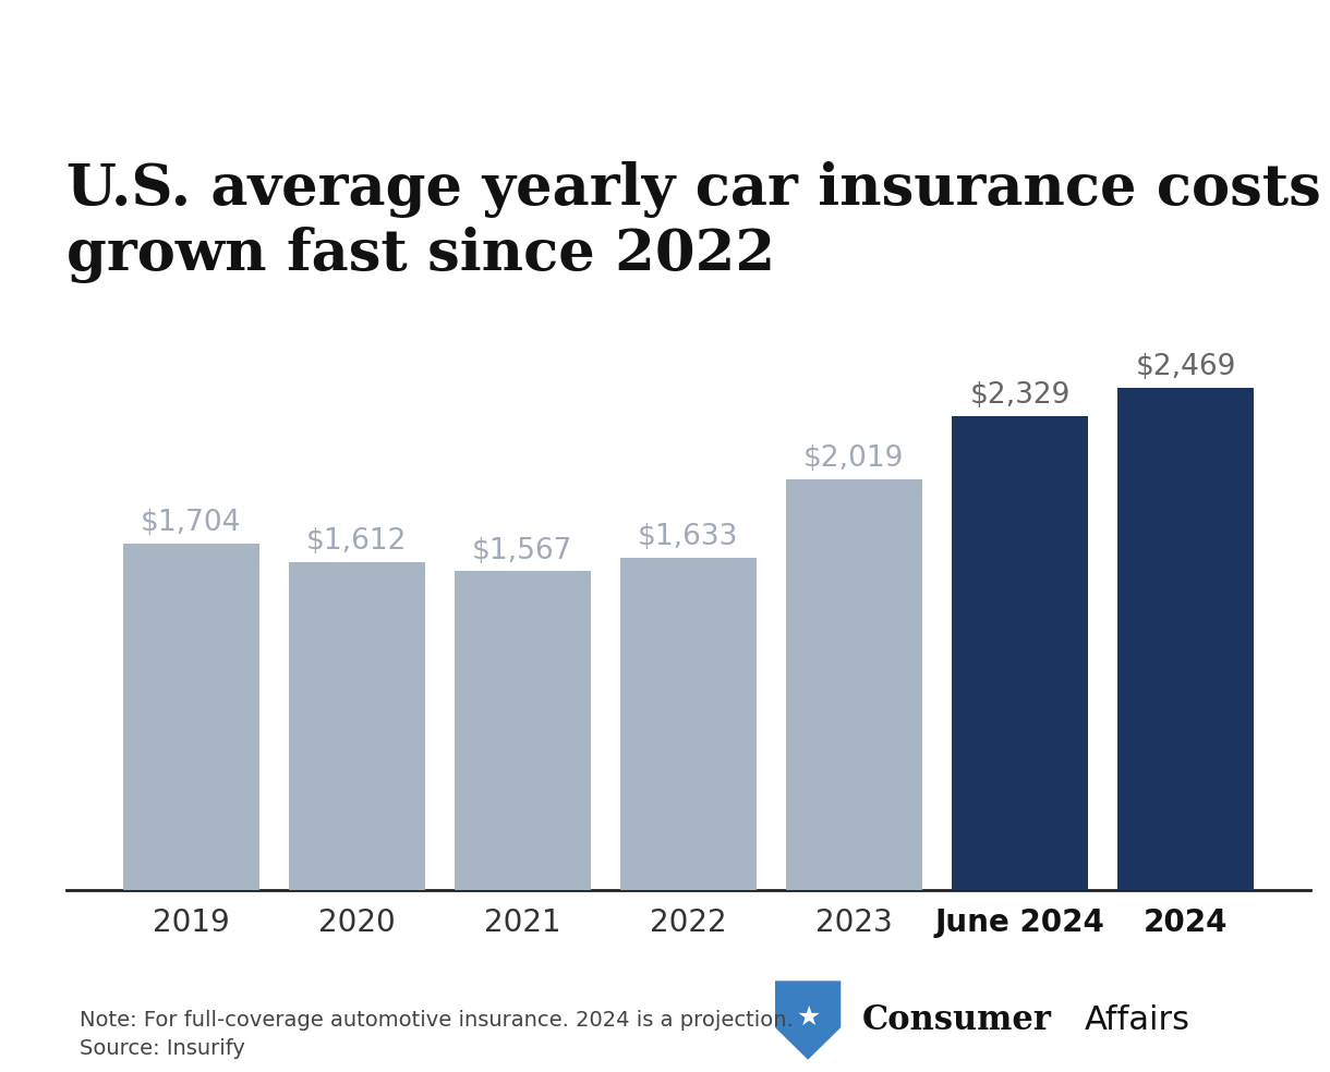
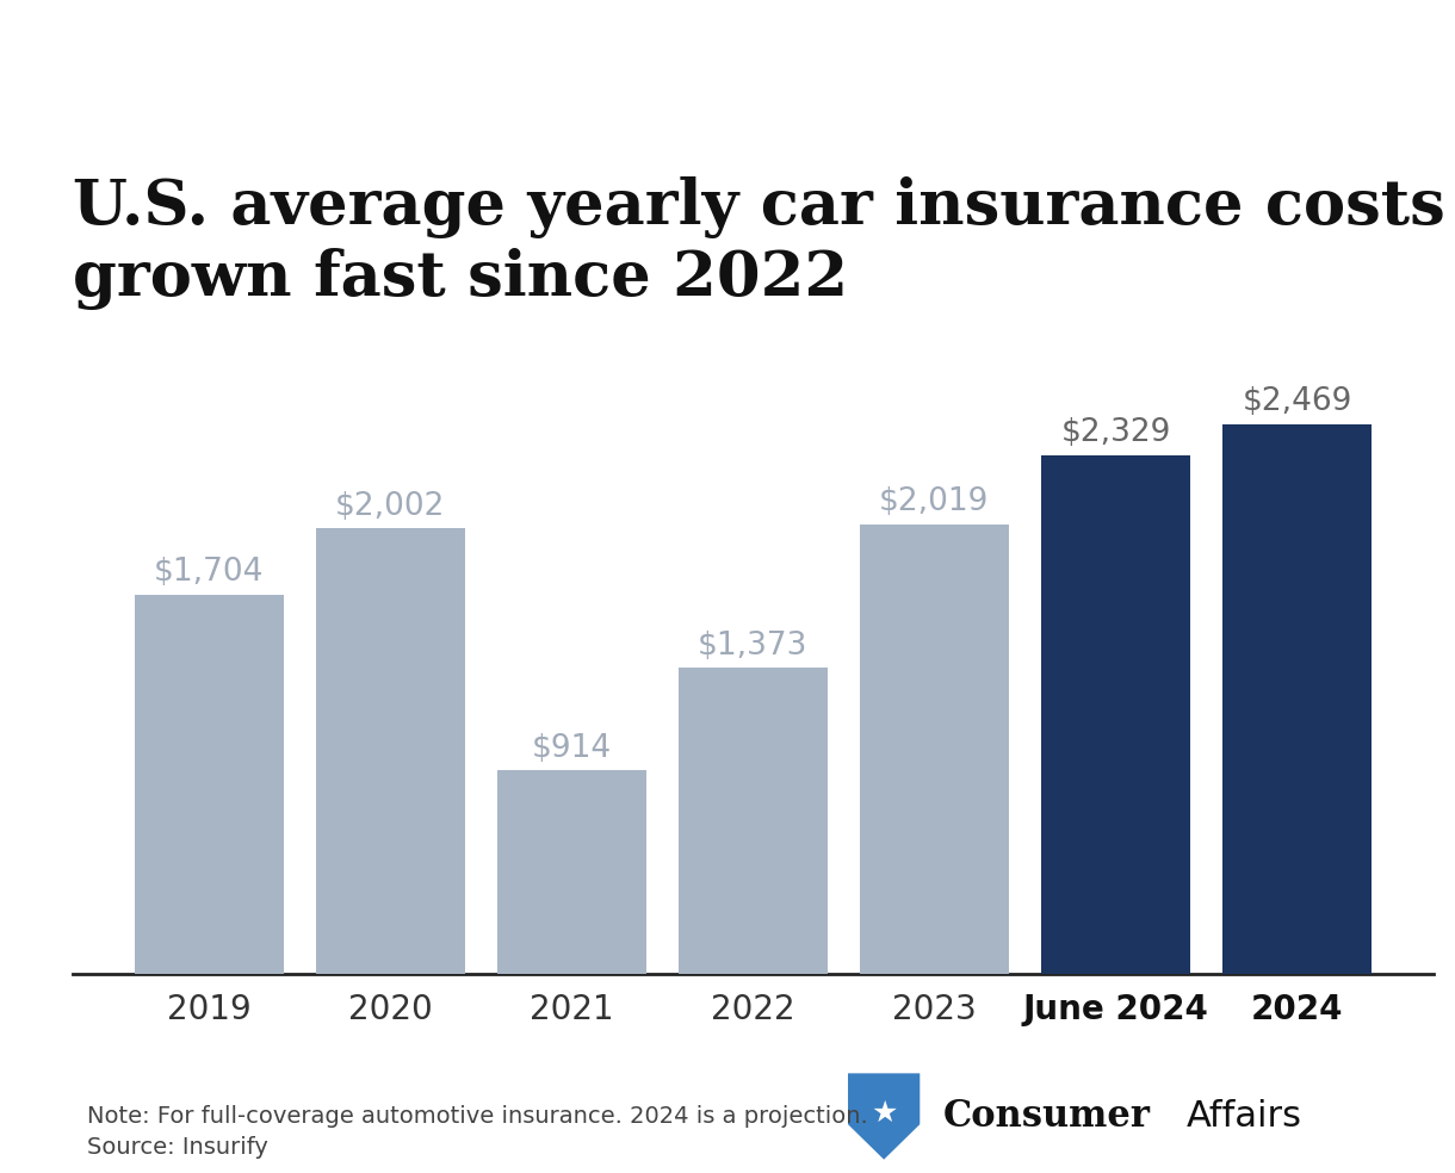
2020: $1,612 -> $2,002
2021: $1,567 -> $914
2022: $1,633 -> $1,373
